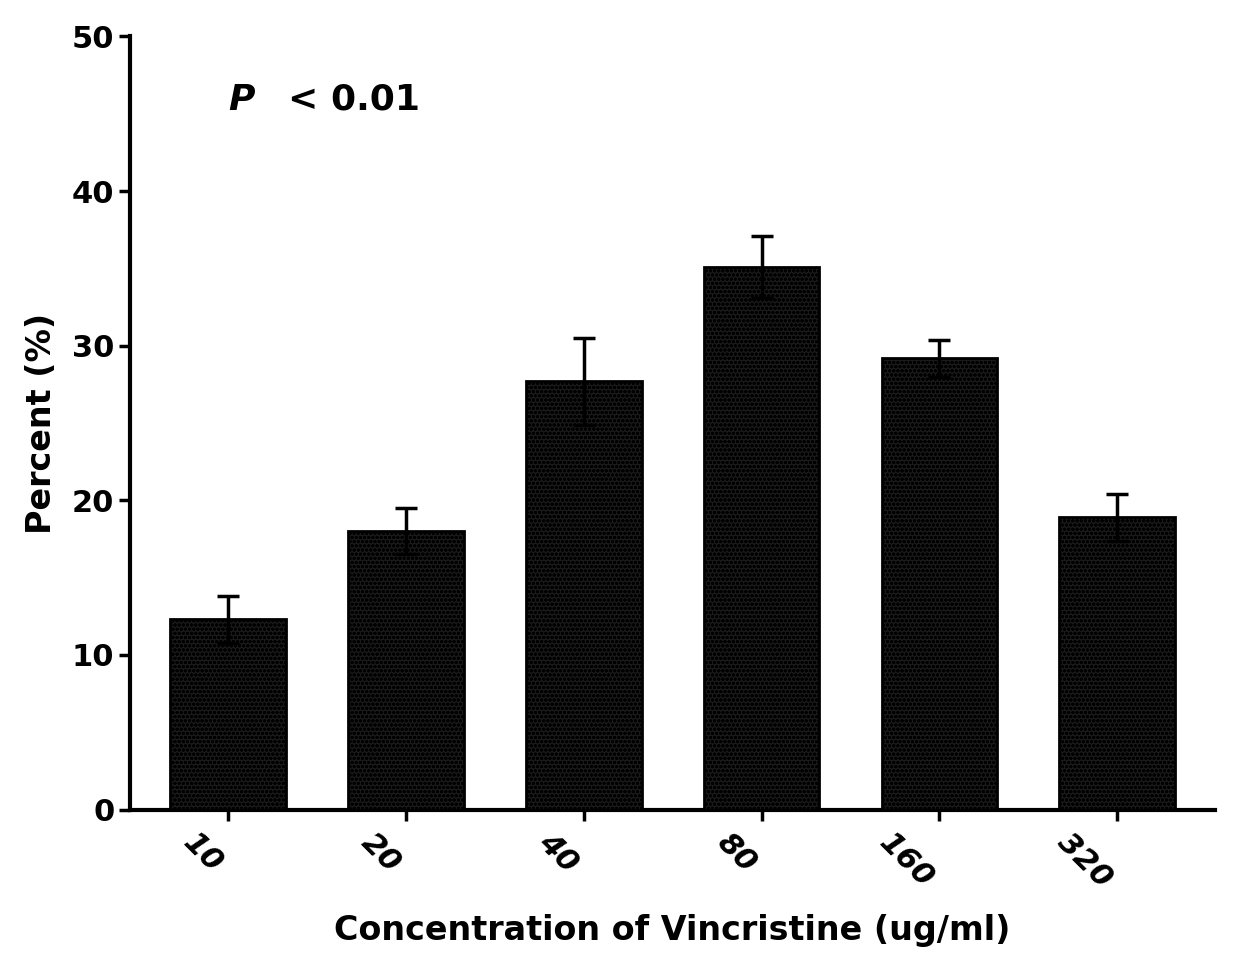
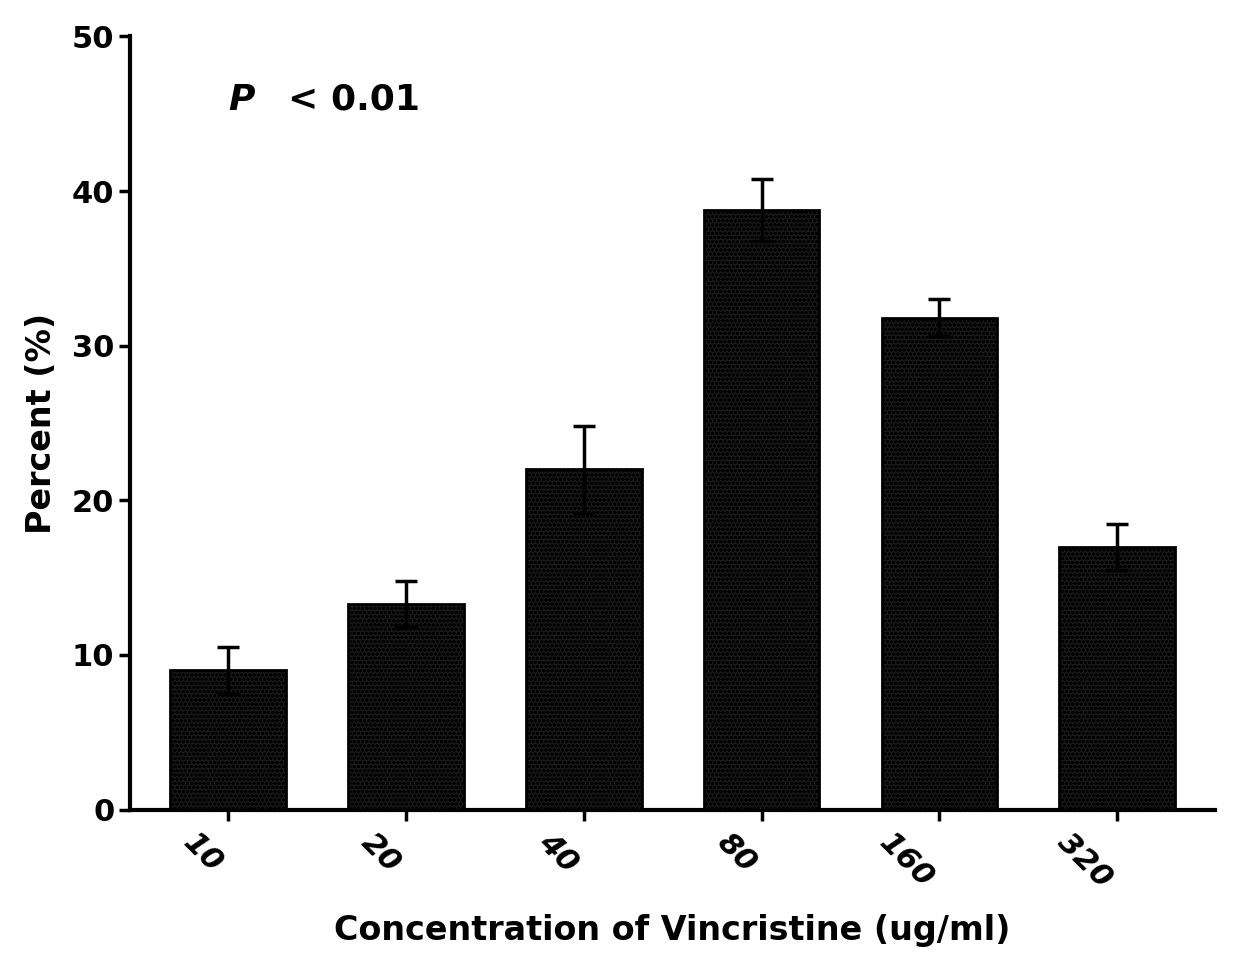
10: 12.3 -> 9.0
20: 18.0 -> 13.3
40: 27.7 -> 22.0
80: 35.1 -> 38.8
160: 29.2 -> 31.8
320: 18.9 -> 17.0
